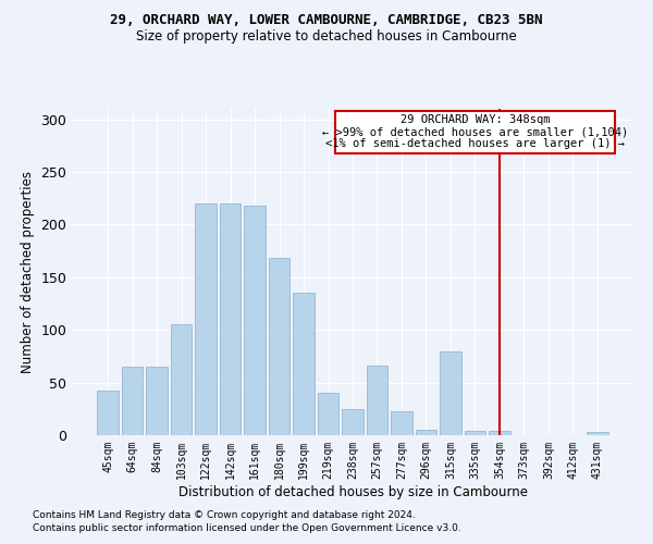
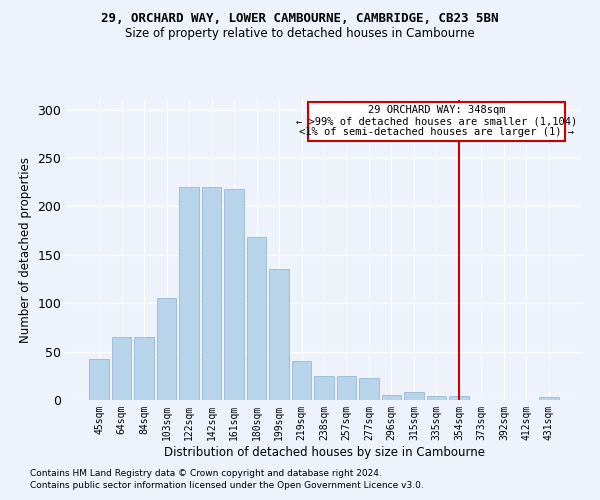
257sqm: 66 -> 25
315sqm: 80 -> 8
